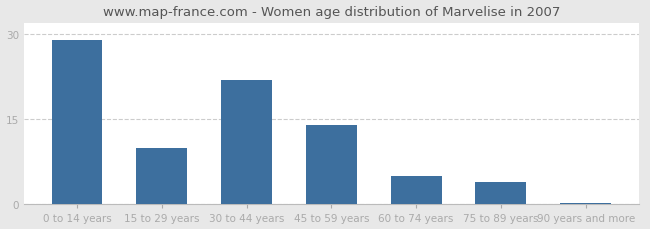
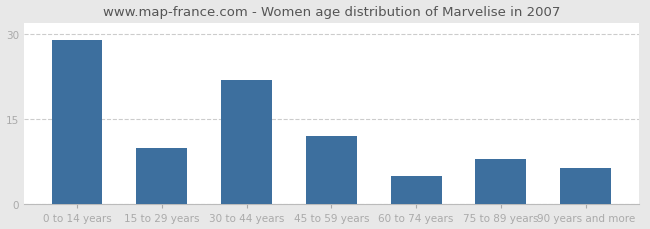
45 to 59 years: 14.0 -> 12.0
75 to 89 years: 4.0 -> 8.0
90 years and more: 0.3 -> 6.4
